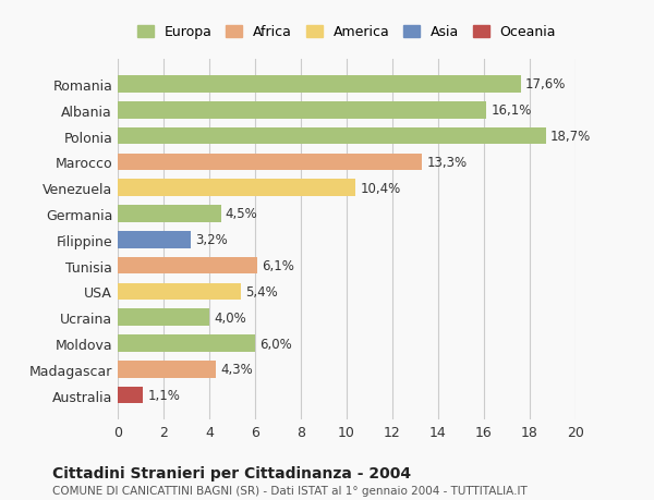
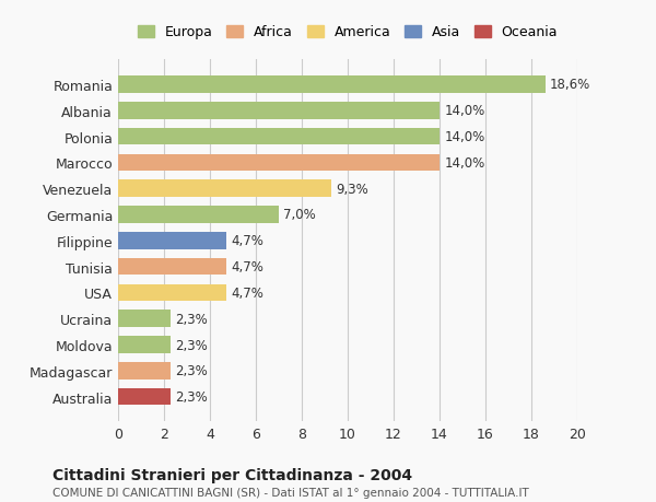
Romania: 17,6% -> 18,6%
Albania: 16,1% -> 14,0%
Polonia: 18,7% -> 14,0%
Marocco: 13,3% -> 14,0%
Venezuela: 10,4% -> 9,3%
Germania: 4,5% -> 7,0%
Filippine: 3,2% -> 4,7%
Tunisia: 6,1% -> 4,7%
USA: 5,4% -> 4,7%
Ucraina: 4,0% -> 2,3%
Moldova: 6,0% -> 2,3%
Madagascar: 4,3% -> 2,3%
Australia: 1,1% -> 2,3%
